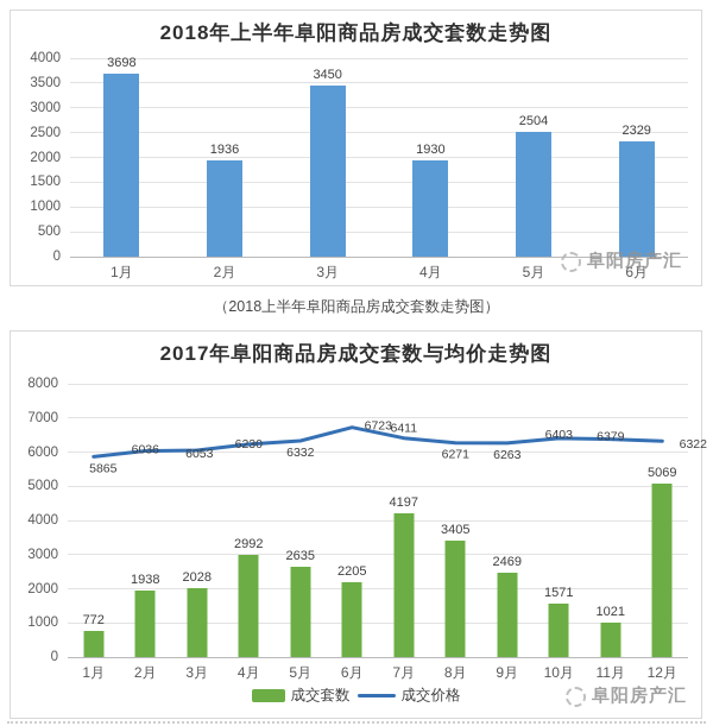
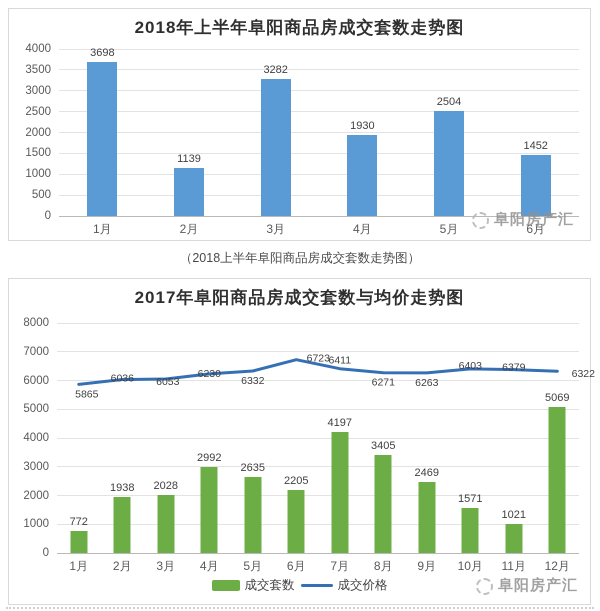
2018年上半年阜阳商品房成交套数走势图/2月: 1936 -> 1139
2018年上半年阜阳商品房成交套数走势图/3月: 3450 -> 3282
2018年上半年阜阳商品房成交套数走势图/6月: 2329 -> 1452
